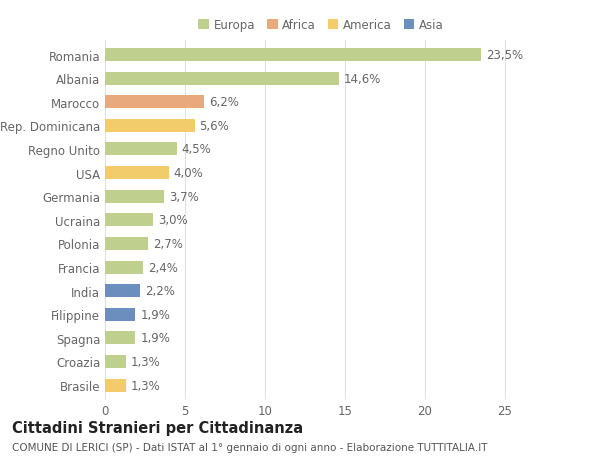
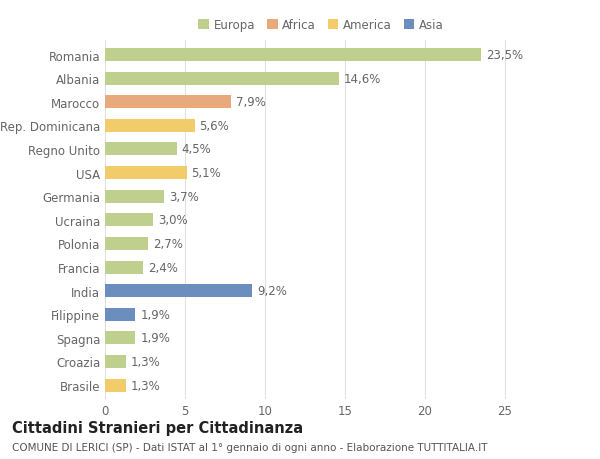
Marocco: 6,2% -> 7,9%
USA: 4,0% -> 5,1%
India: 2,2% -> 9,2%
